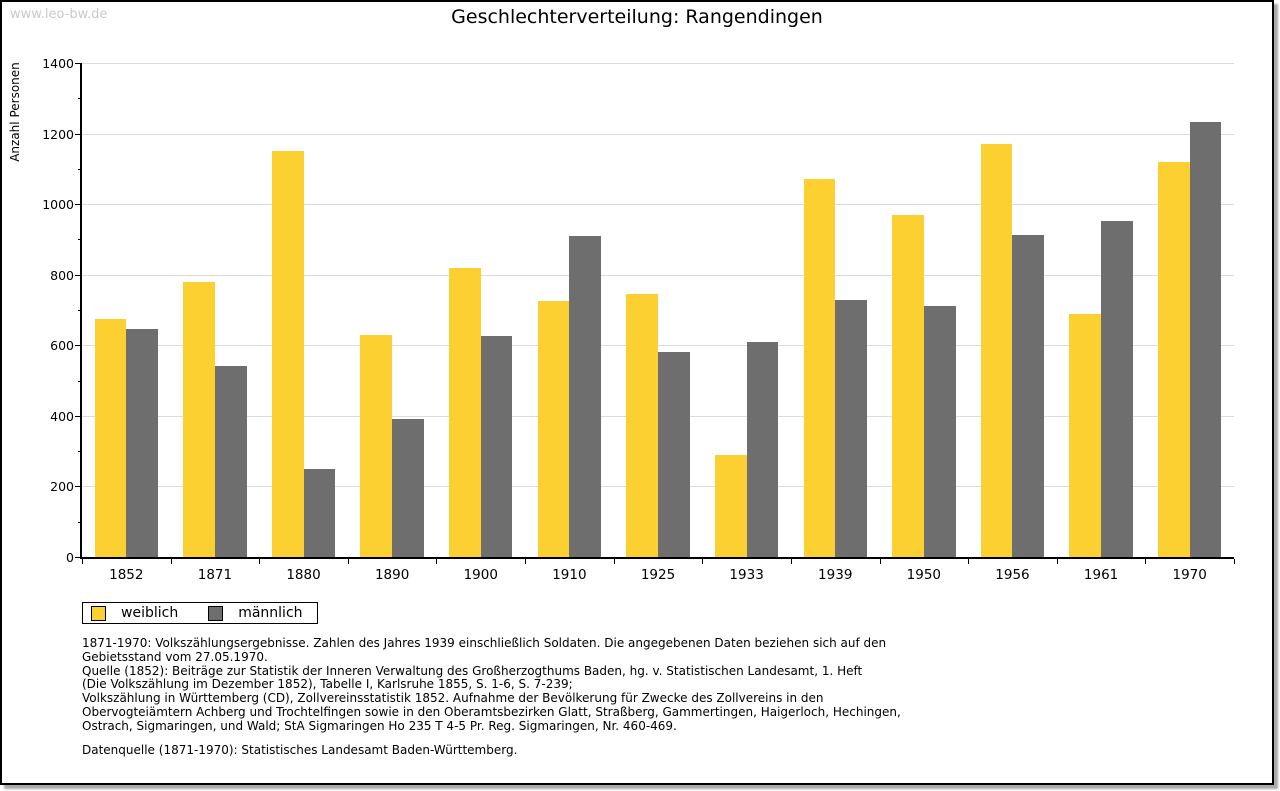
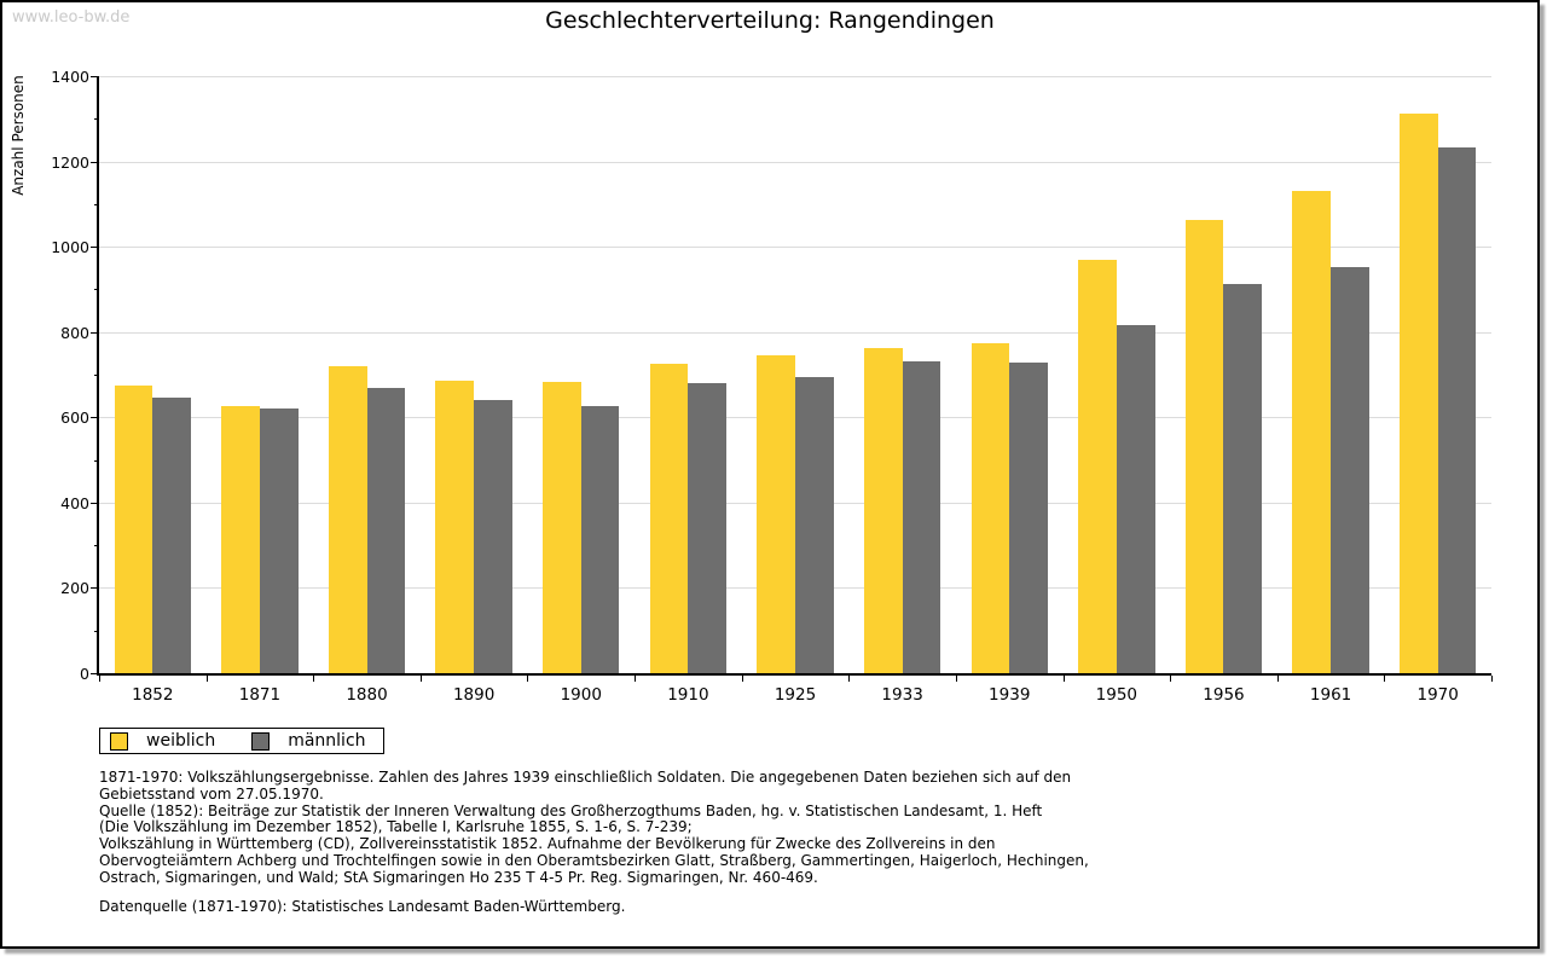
weiblich/1871: 780 -> 630
männlich/1871: 540 -> 620
weiblich/1880: 1150 -> 720
männlich/1880: 250 -> 670
weiblich/1890: 630 -> 690
männlich/1890: 390 -> 640
weiblich/1900: 820 -> 680
männlich/1910: 910 -> 680
männlich/1925: 580 -> 690
weiblich/1933: 290 -> 760
männlich/1933: 610 -> 730
weiblich/1939: 1070 -> 780
männlich/1950: 710 -> 820
weiblich/1956: 1170 -> 1060
weiblich/1961: 690 -> 1130
weiblich/1970: 1120 -> 1310
